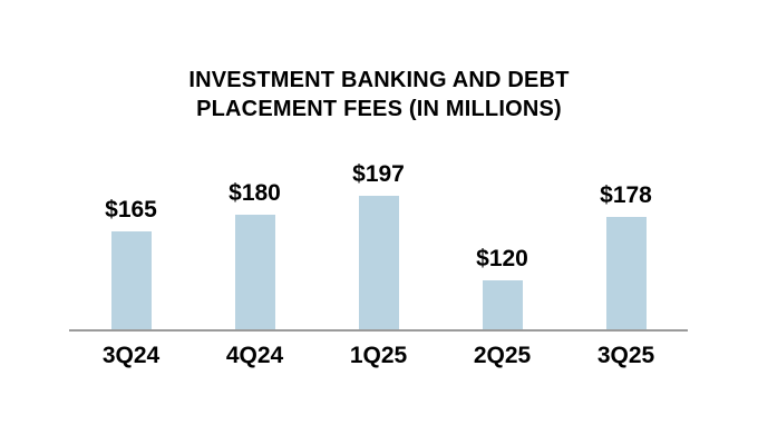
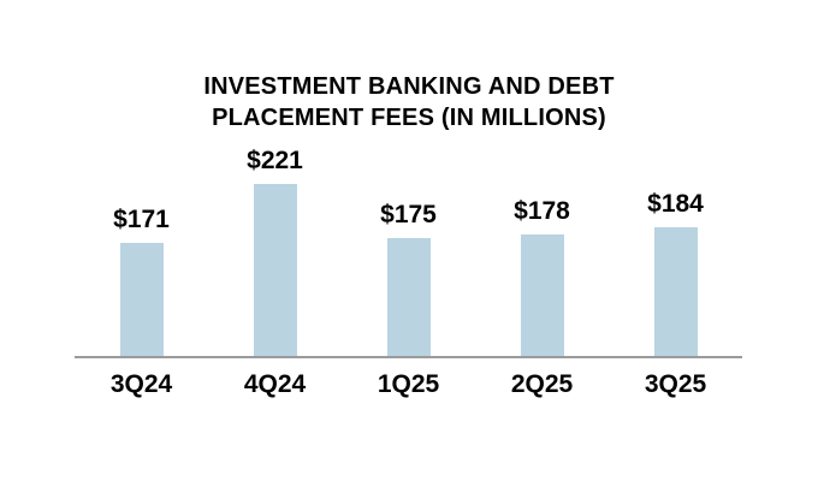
3Q24: $165 -> $171
4Q24: $180 -> $221
1Q25: $197 -> $175
2Q25: $120 -> $178
3Q25: $178 -> $184
